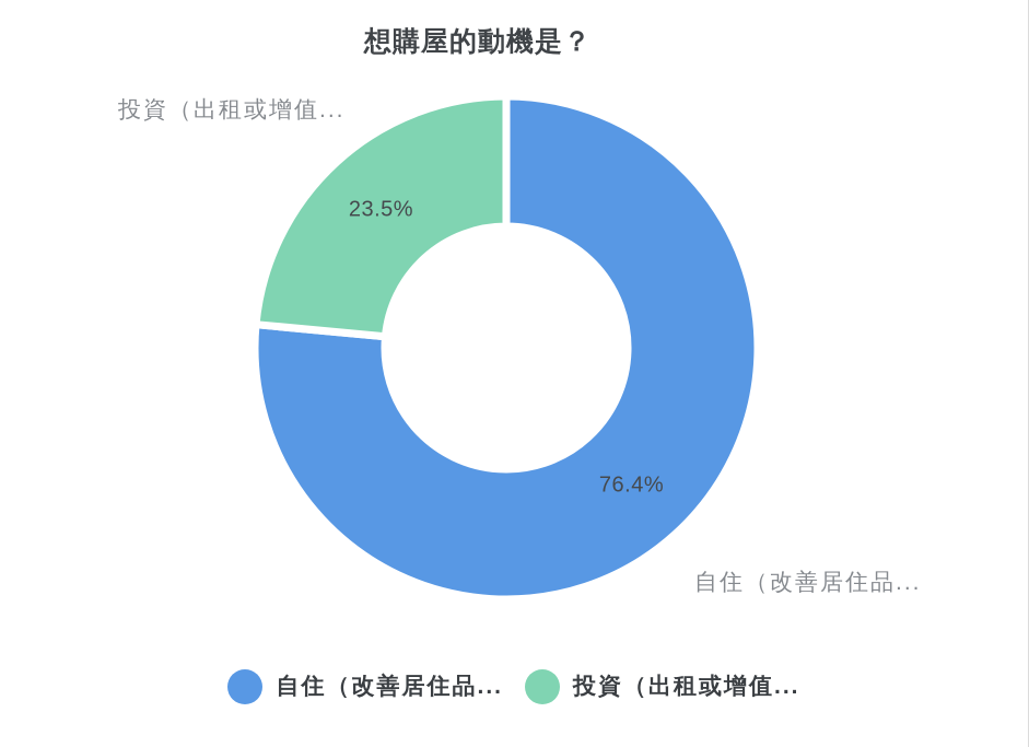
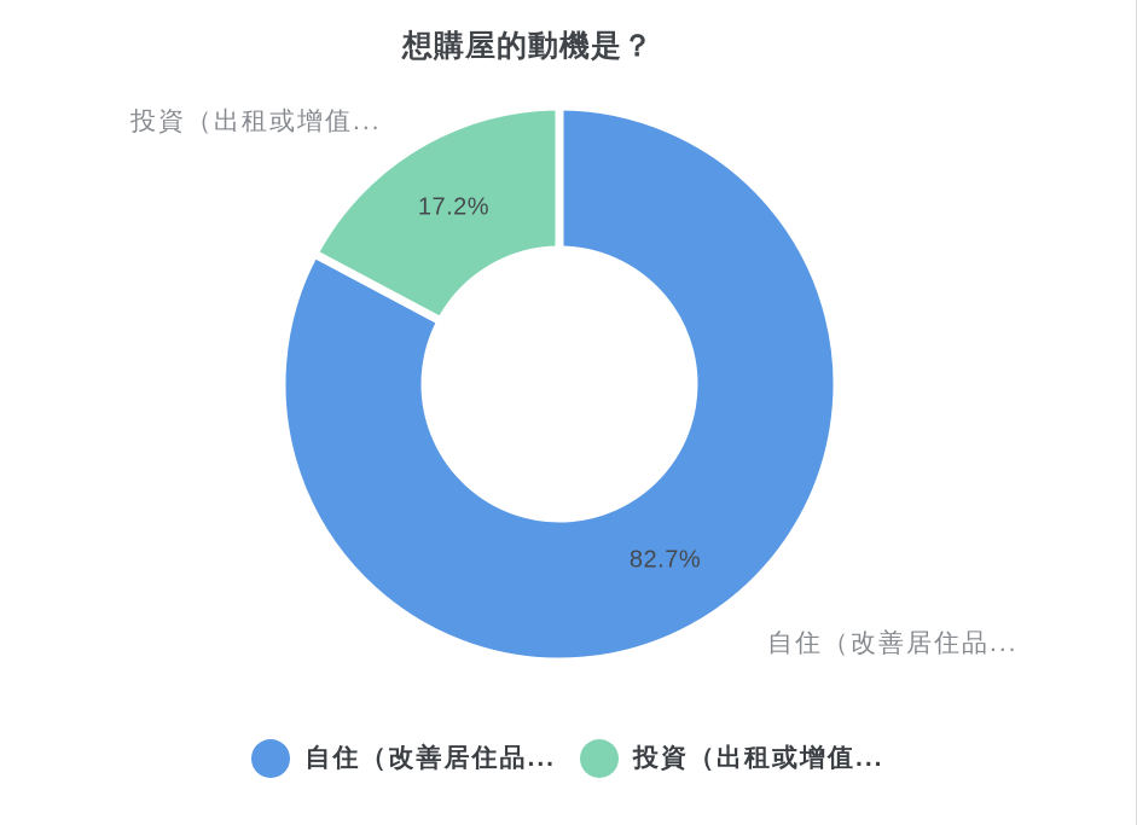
自住（改善居住品...: 76.4% -> 82.7%
投資（出租或增值...: 23.5% -> 17.2%
